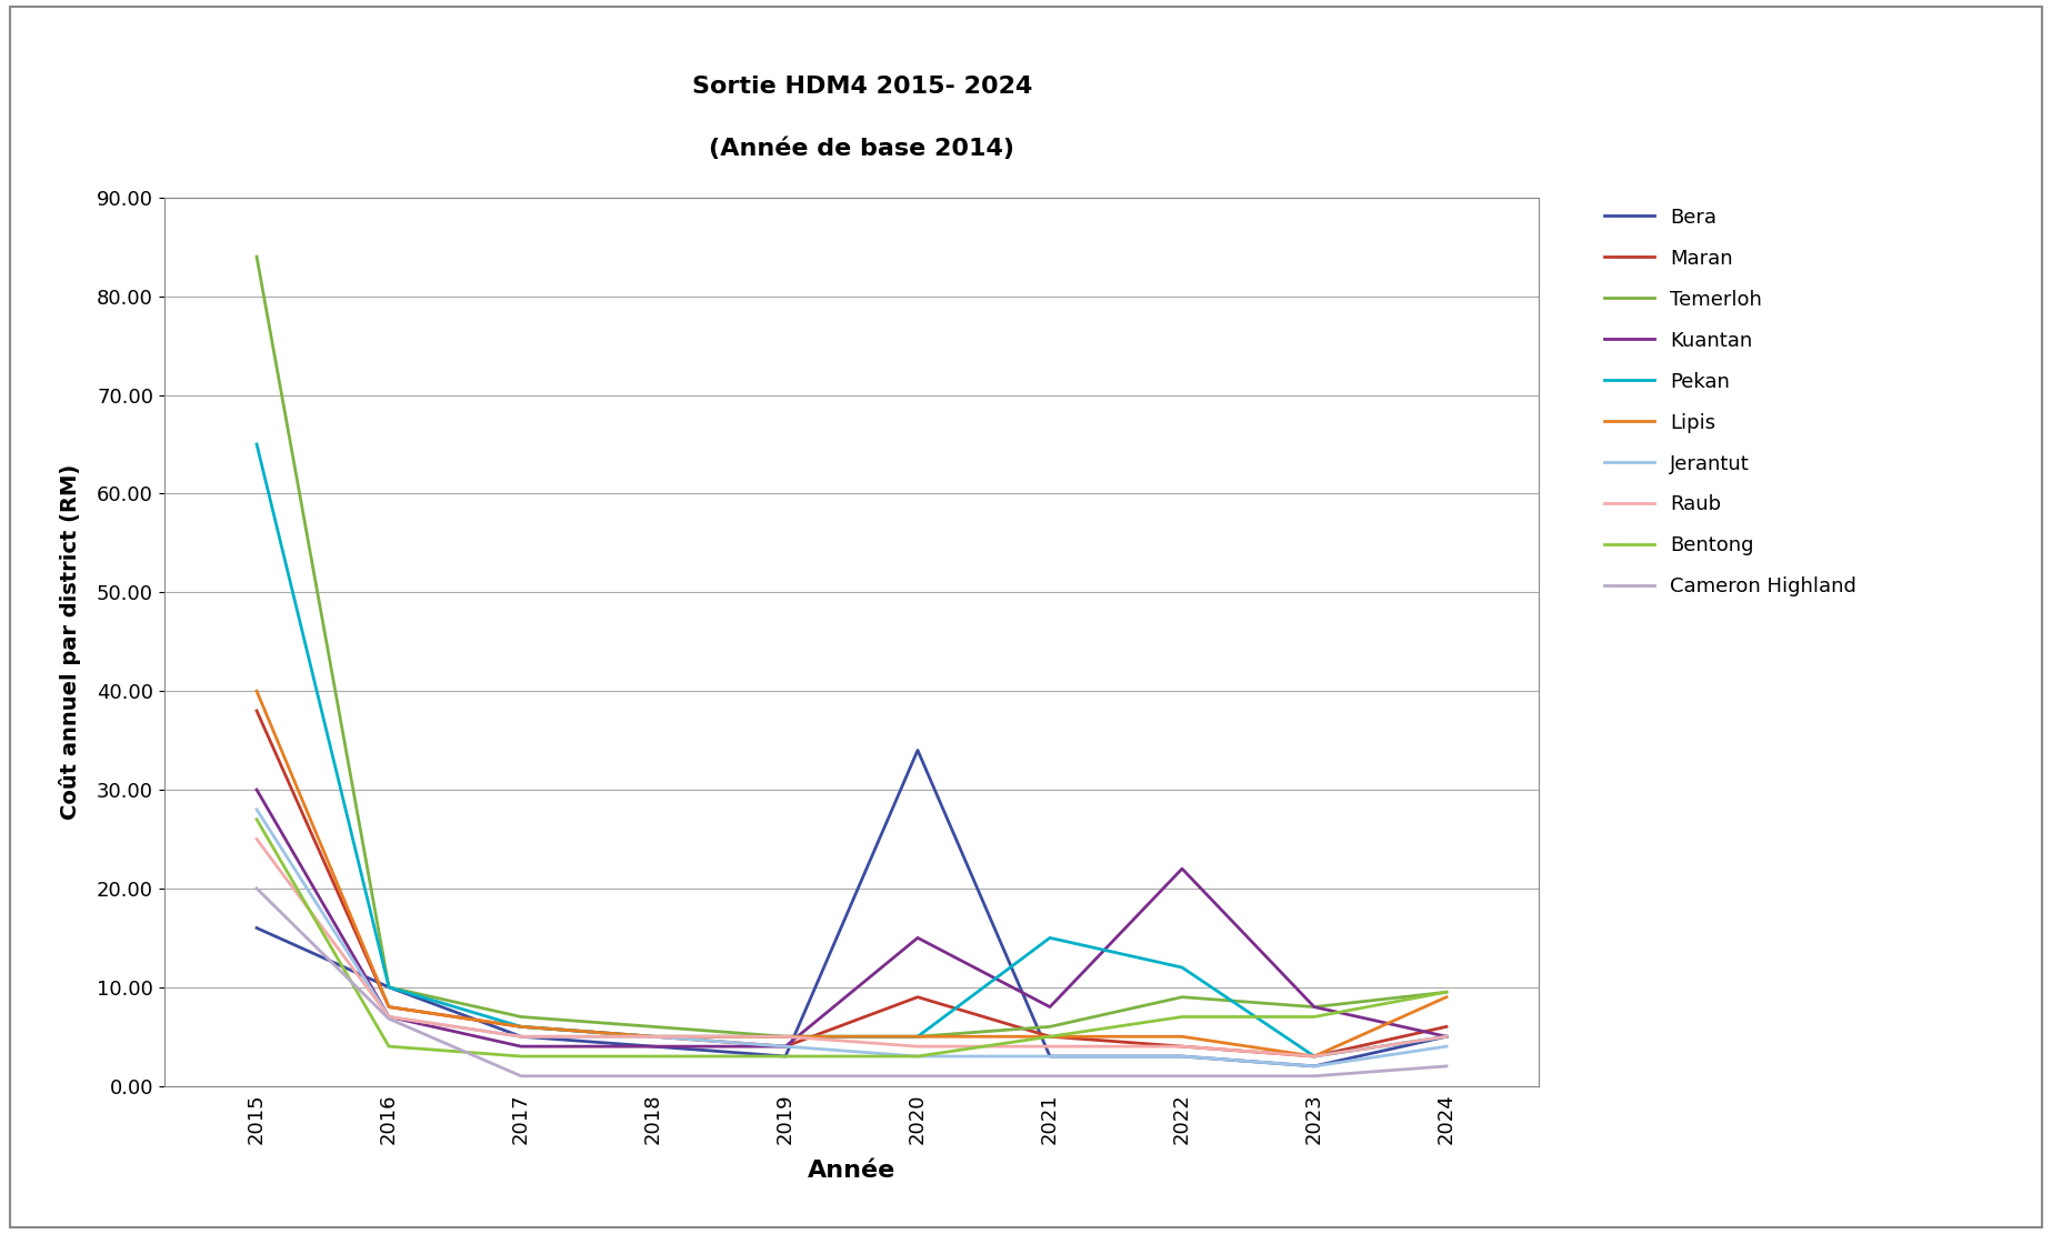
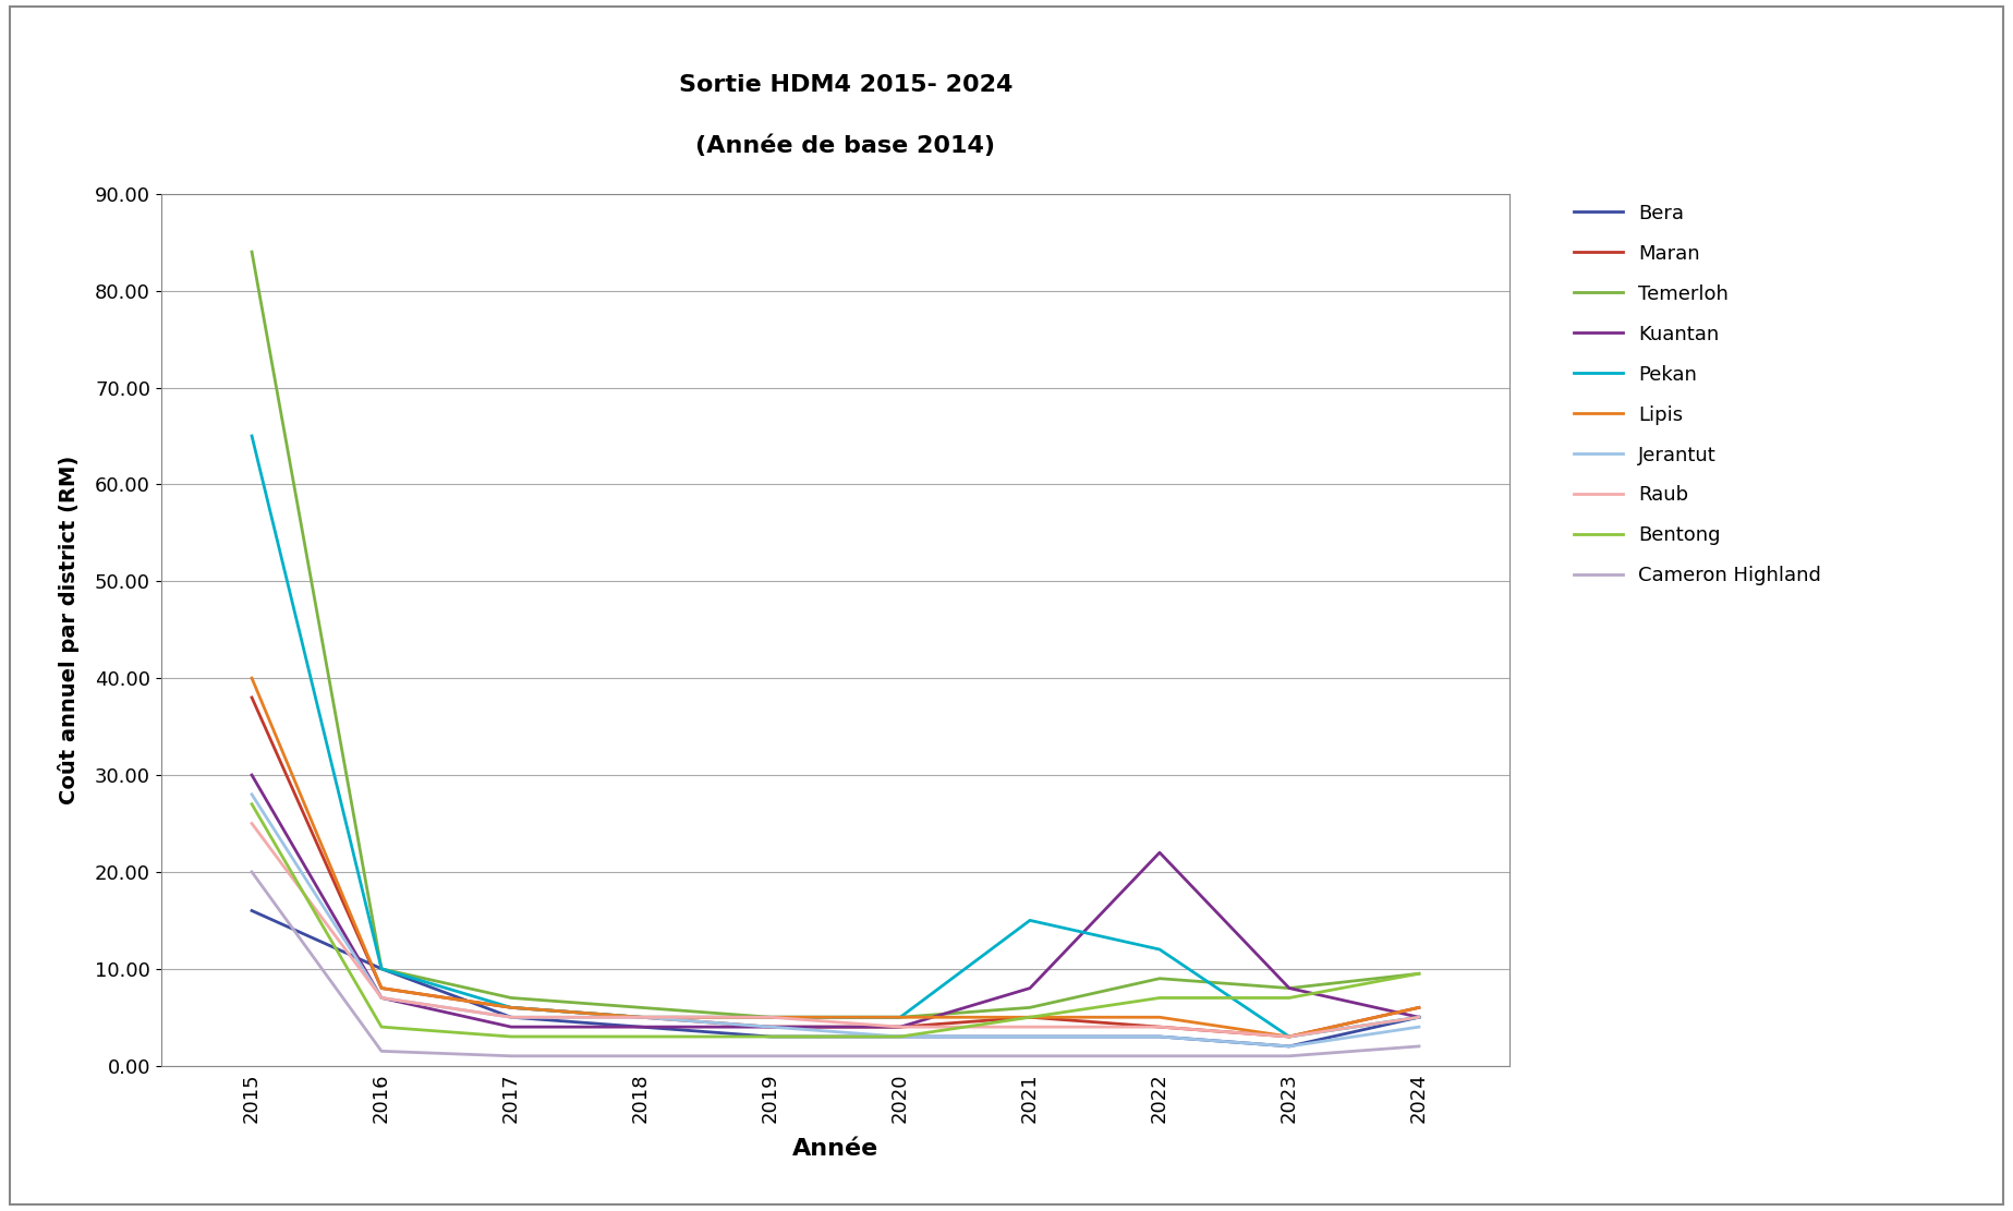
Cameron Highland/2016: 6.8 -> 1.5
Bera/2020: 34 -> 3
Maran/2020: 9 -> 4
Kuantan/2020: 15 -> 4
Lipis/2024: 9 -> 6
